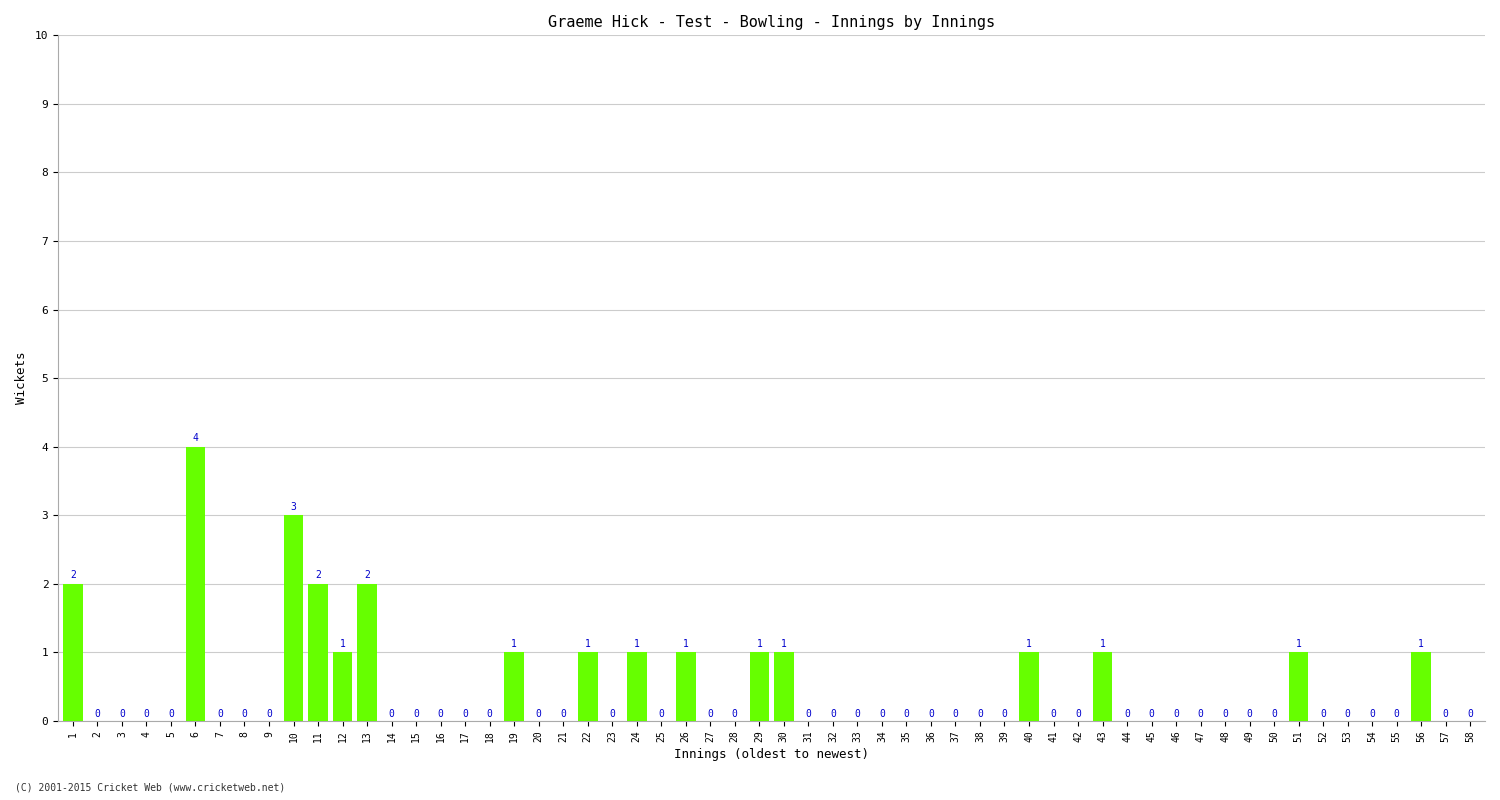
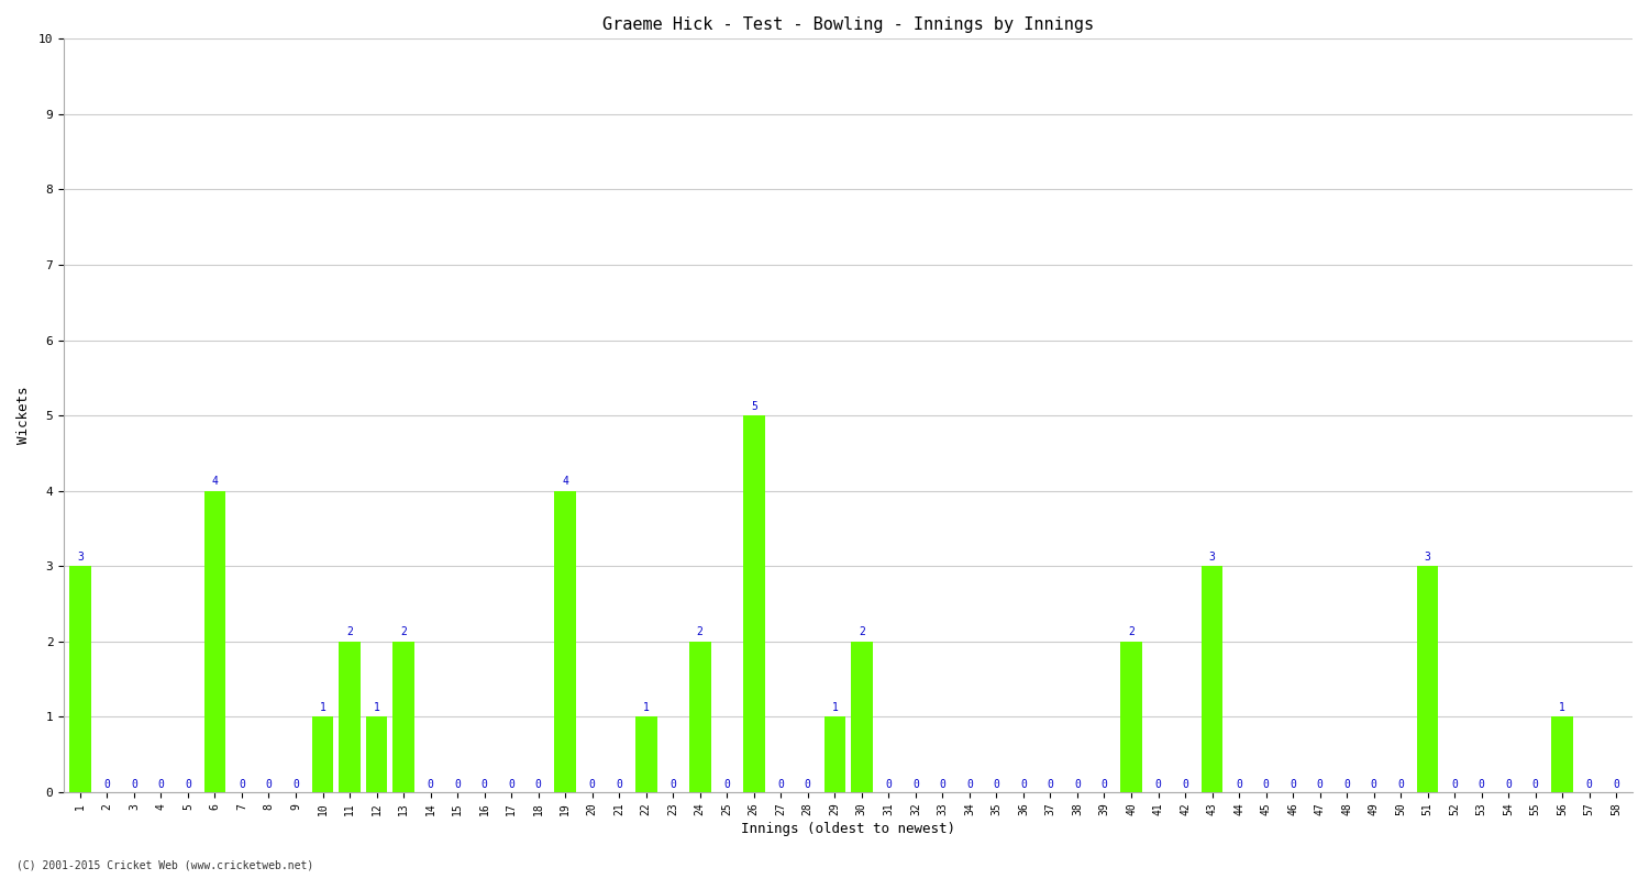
1: 2 -> 3
10: 3 -> 1
19: 1 -> 4
24: 1 -> 2
26: 1 -> 5
30: 1 -> 2
40: 1 -> 2
43: 1 -> 3
51: 1 -> 3
